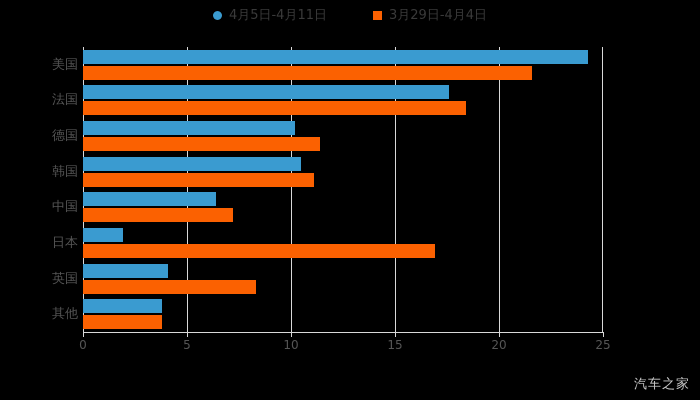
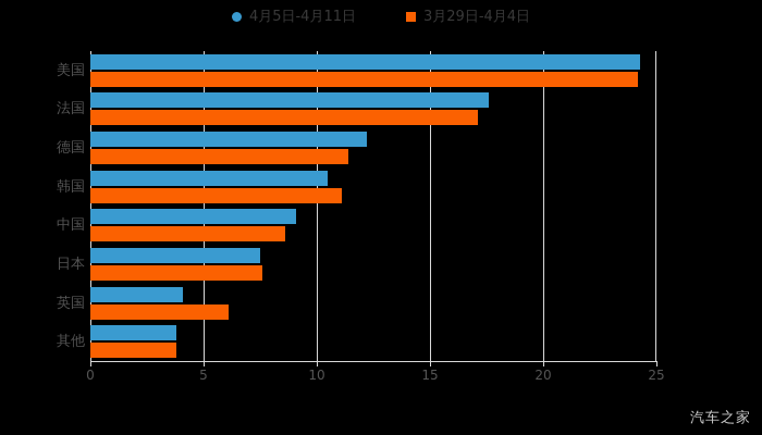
3月29日-4月4日/美国: 21.6 -> 24.2
3月29日-4月4日/法国: 18.4 -> 17.1
4月5日-4月11日/德国: 10.2 -> 12.2
4月5日-4月11日/中国: 6.4 -> 9.1
3月29日-4月4日/中国: 7.2 -> 8.6
4月5日-4月11日/日本: 1.9 -> 7.5
3月29日-4月4日/日本: 16.9 -> 7.6
3月29日-4月4日/英国: 8.3 -> 6.1
